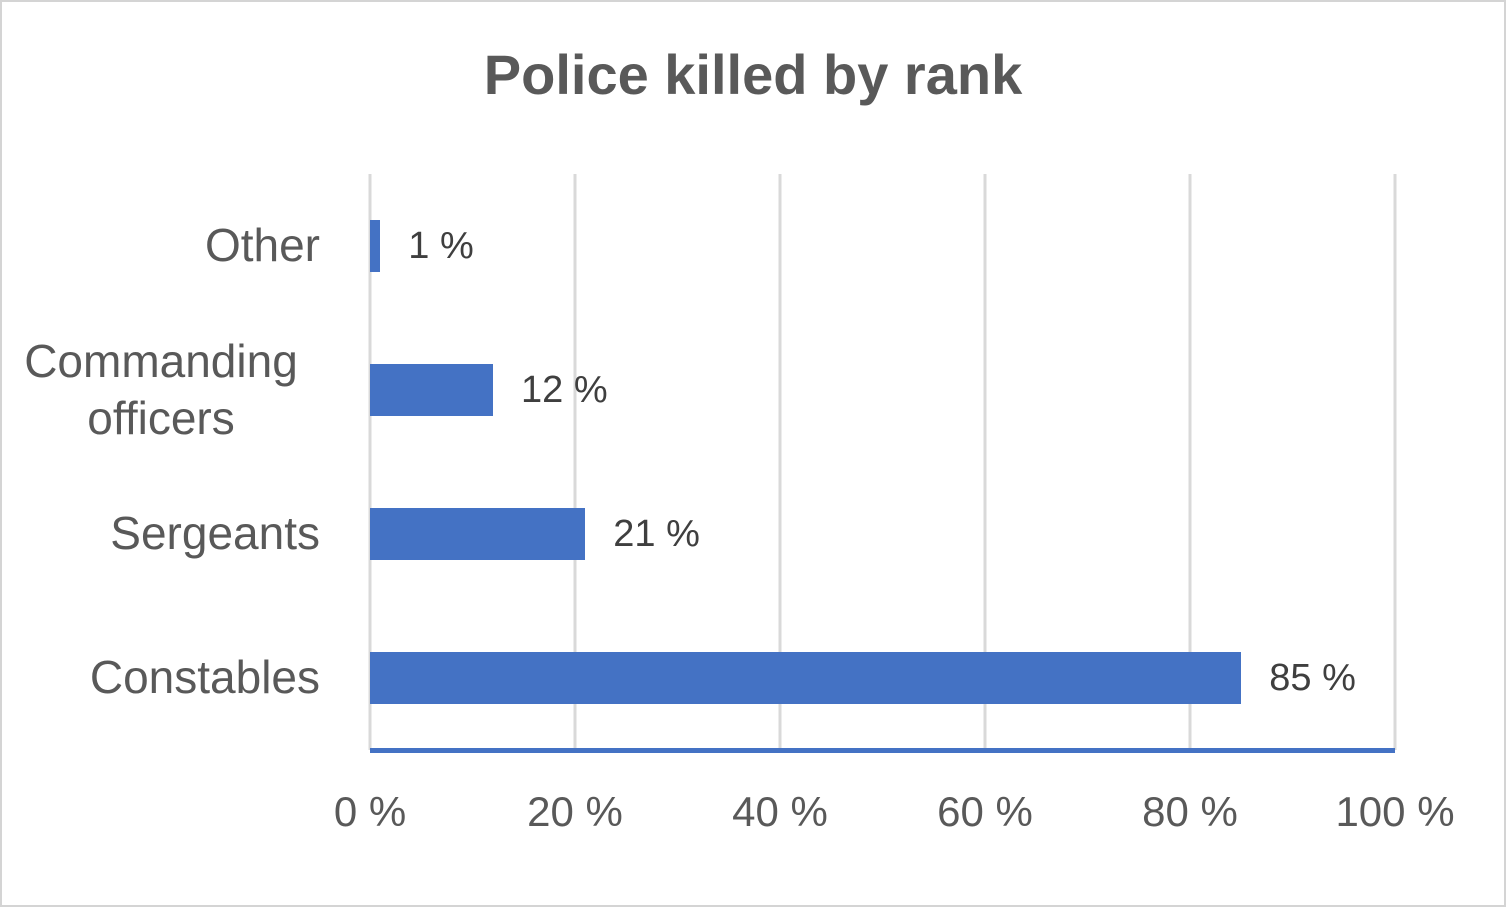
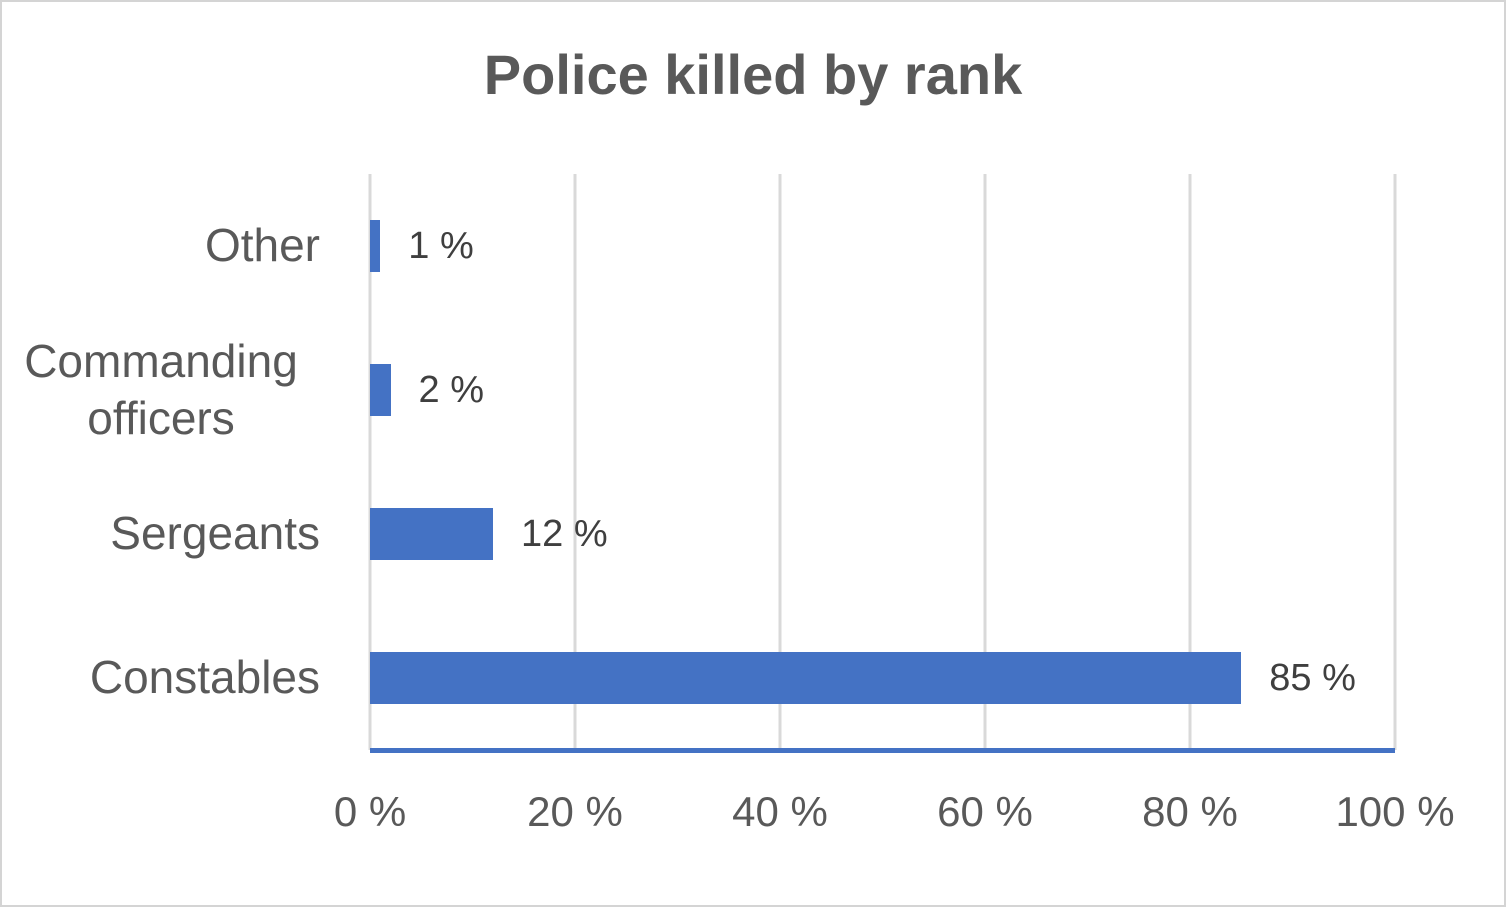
Commanding officers: 12 -> 2
Sergeants: 21 -> 12
